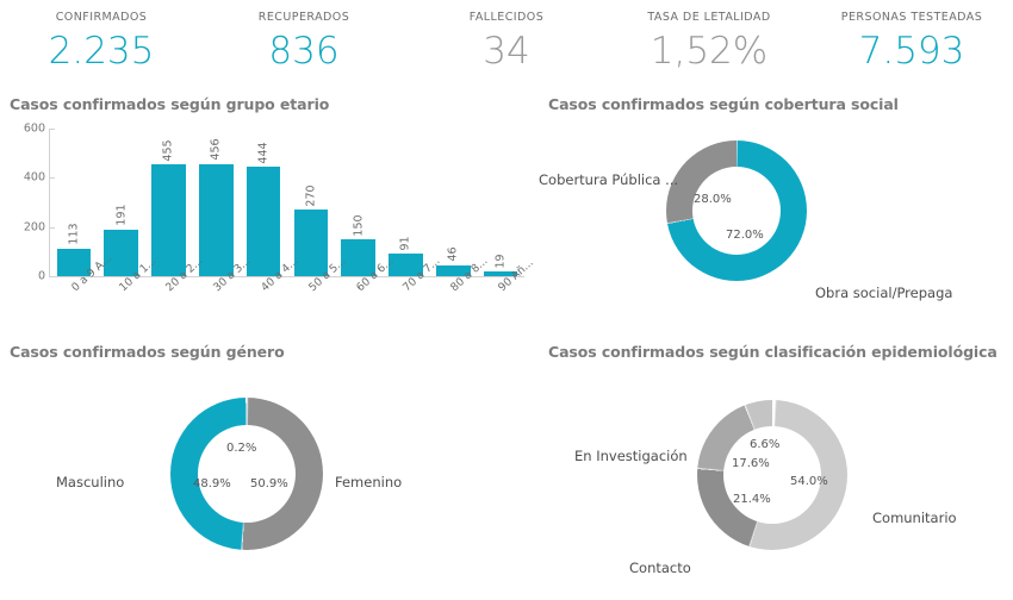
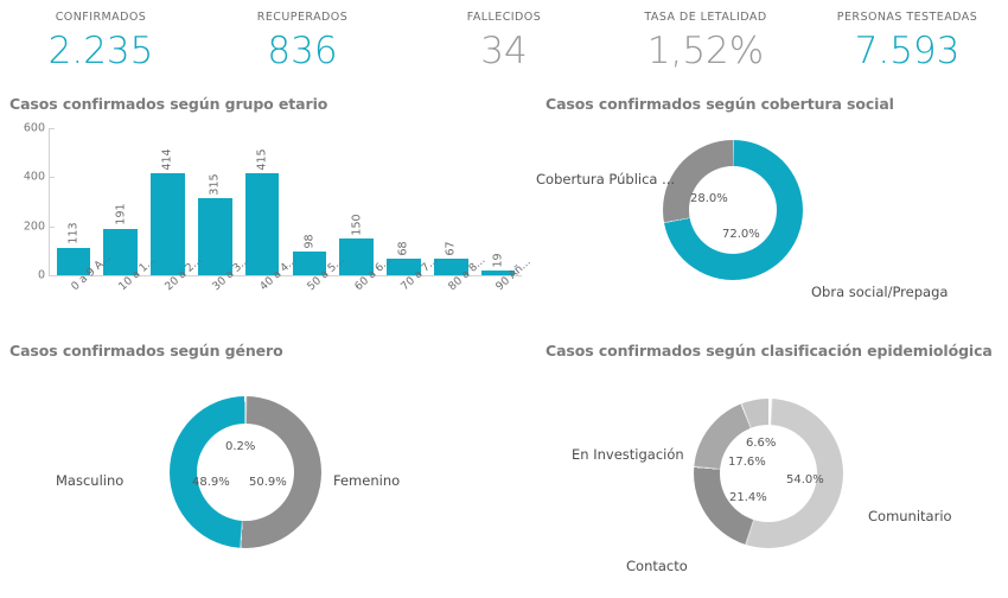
Casos confirmados según grupo etario/20 a 2...: 455 -> 414
Casos confirmados según grupo etario/30 a 3...: 456 -> 315
Casos confirmados según grupo etario/40 a 4...: 444 -> 415
Casos confirmados según grupo etario/50 a 5...: 270 -> 98
Casos confirmados según grupo etario/70 a 7...: 91 -> 68
Casos confirmados según grupo etario/80 a 8...: 46 -> 67
